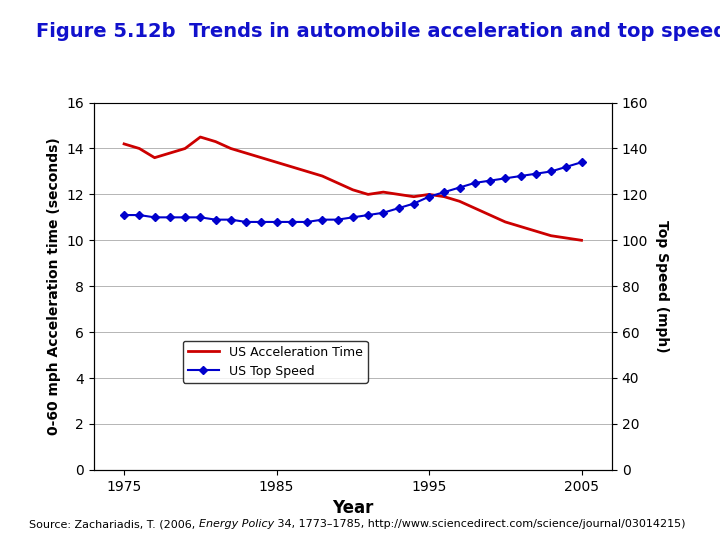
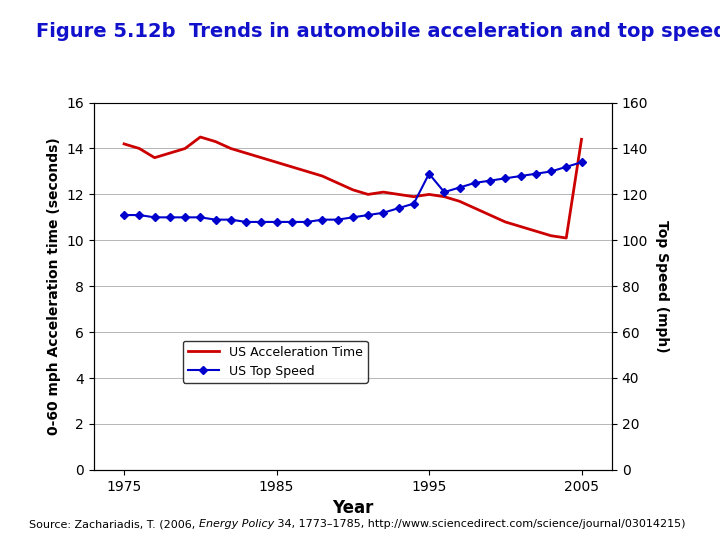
US Top Speed/1995: 119 -> 129
US Acceleration Time/2005: 10.0 -> 14.4
